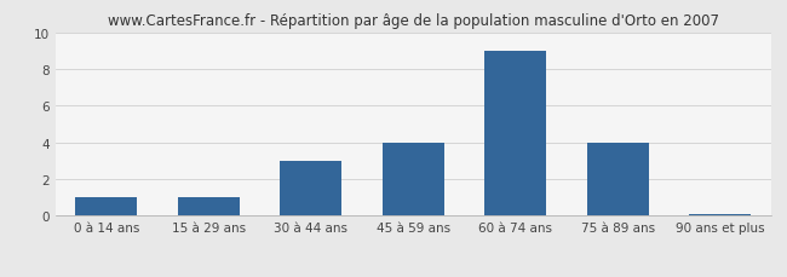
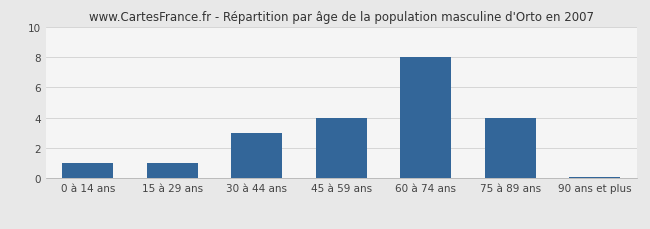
60 à 74 ans: 9.0 -> 8.0
